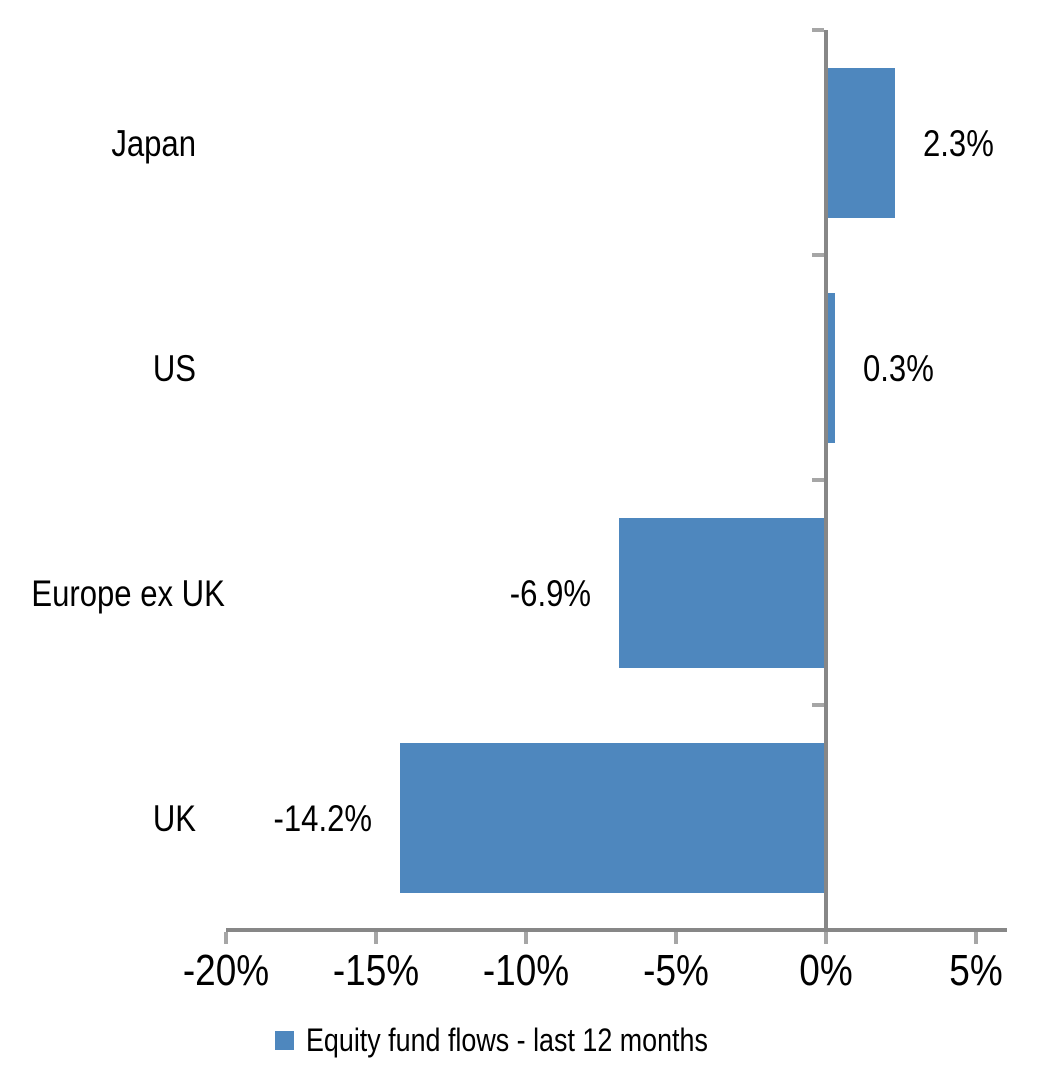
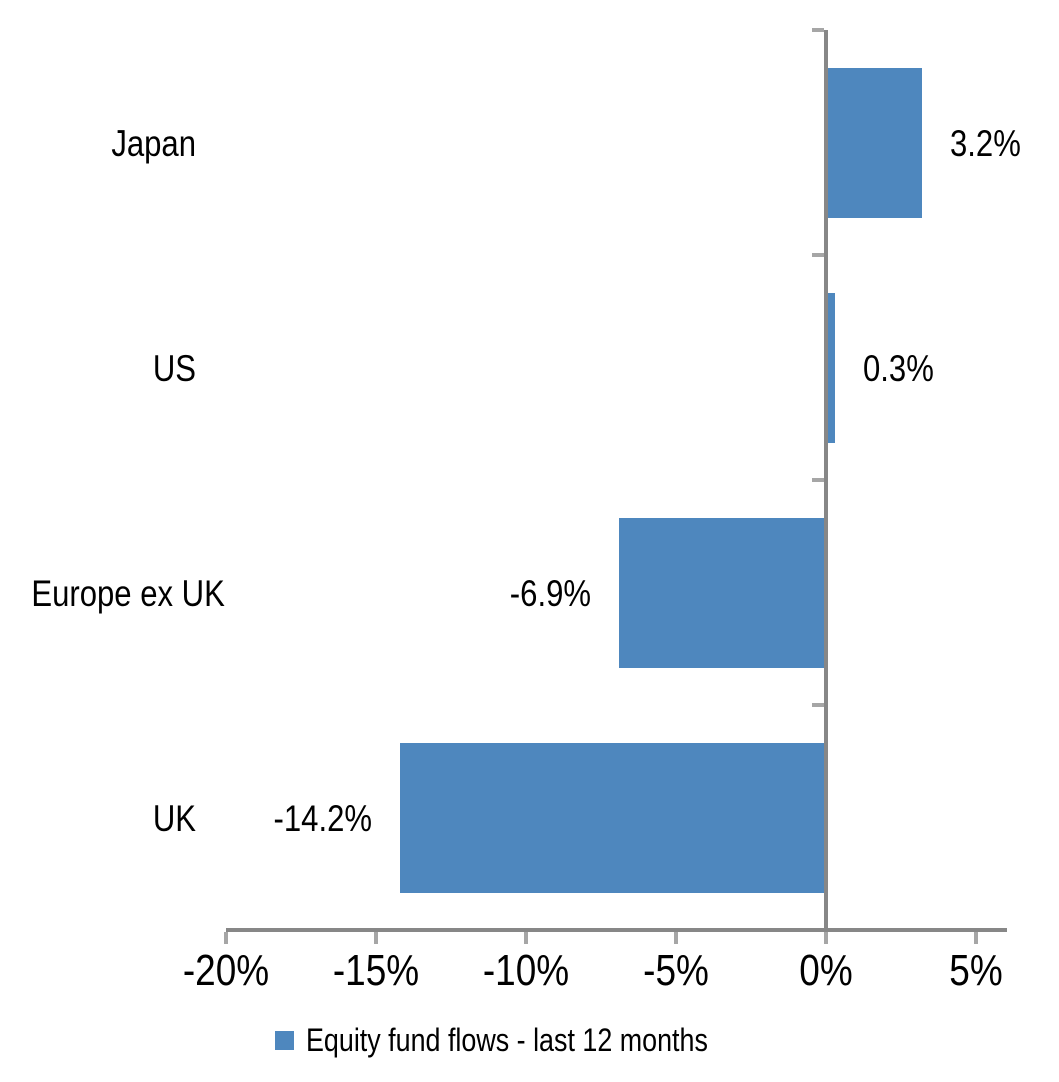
Japan: 2.3% -> 3.2%
